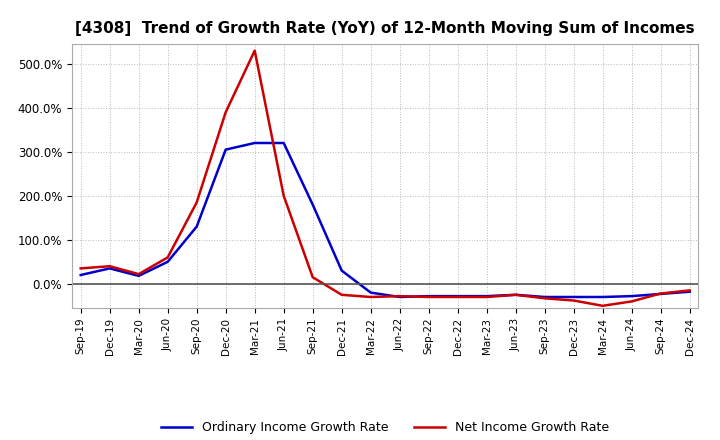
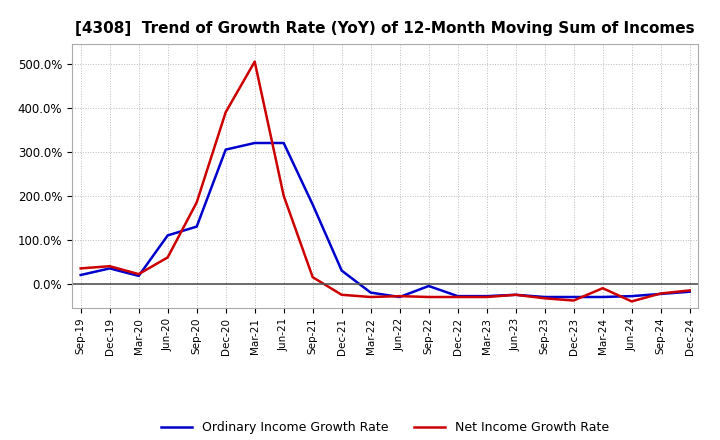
Ordinary Income Growth Rate/Jun-20: 50% -> 110%
Net Income Growth Rate/Mar-21: 530% -> 505%
Ordinary Income Growth Rate/Sep-22: -28% -> -5%
Net Income Growth Rate/Mar-24: -50% -> -10%
